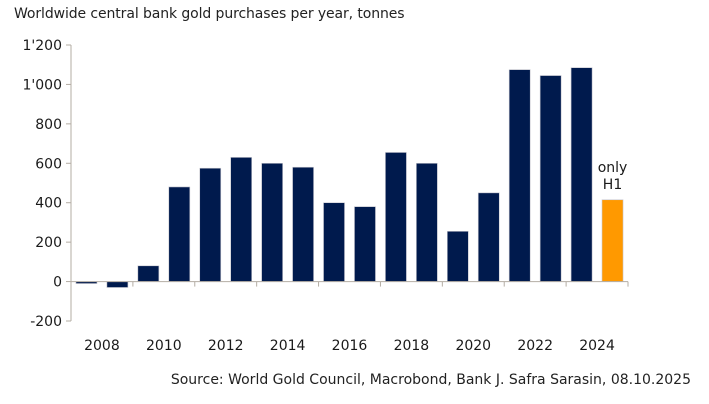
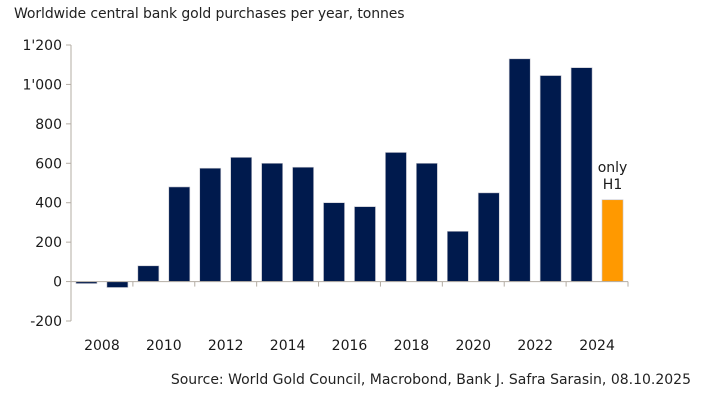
2022: 1080 -> 1130
